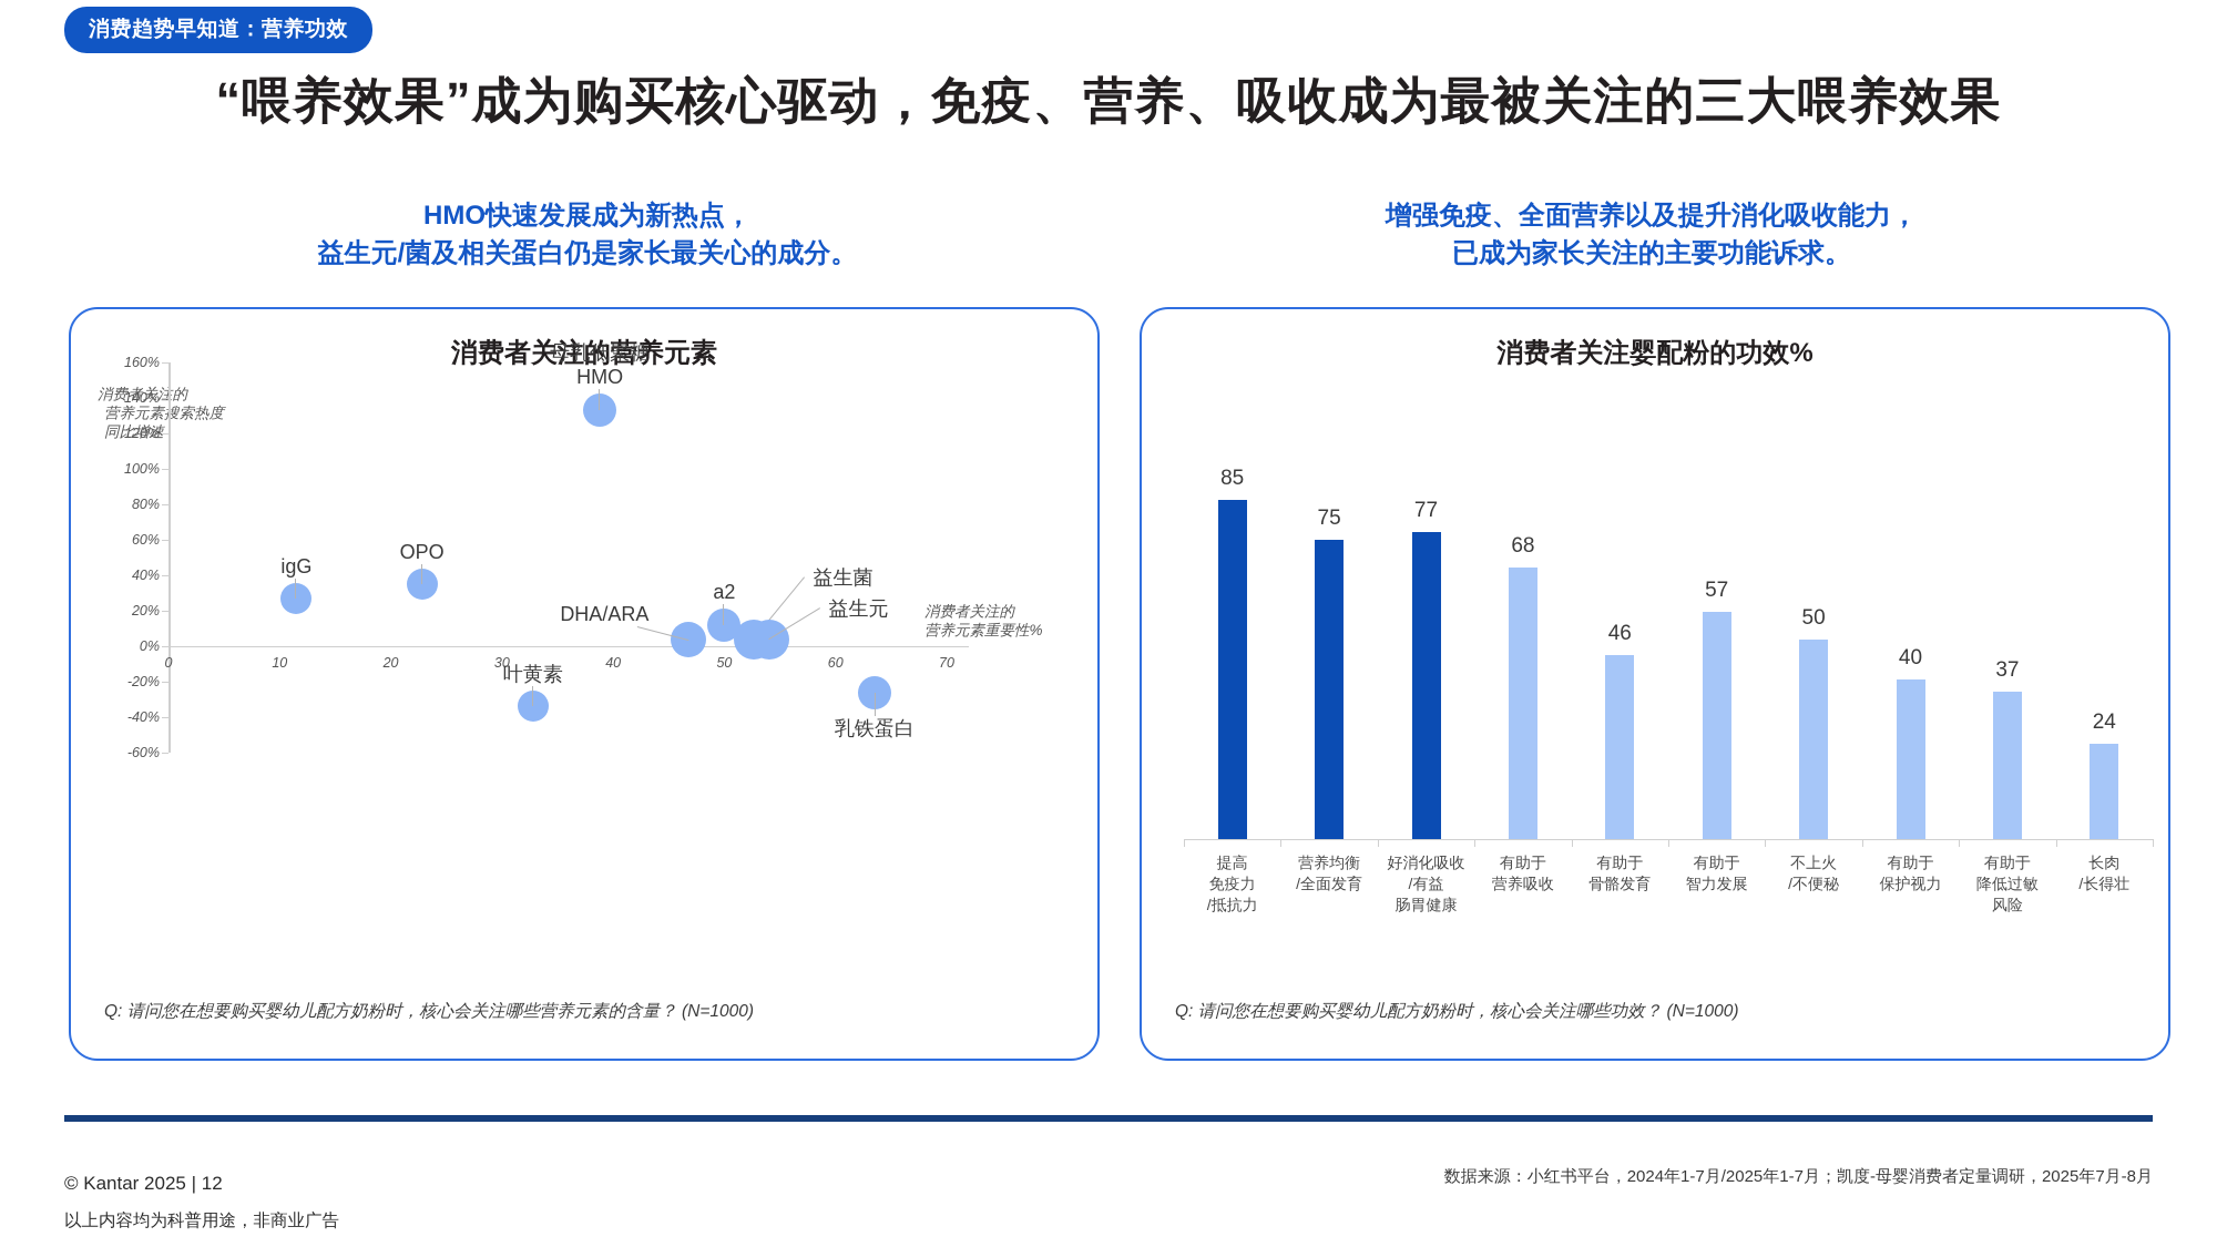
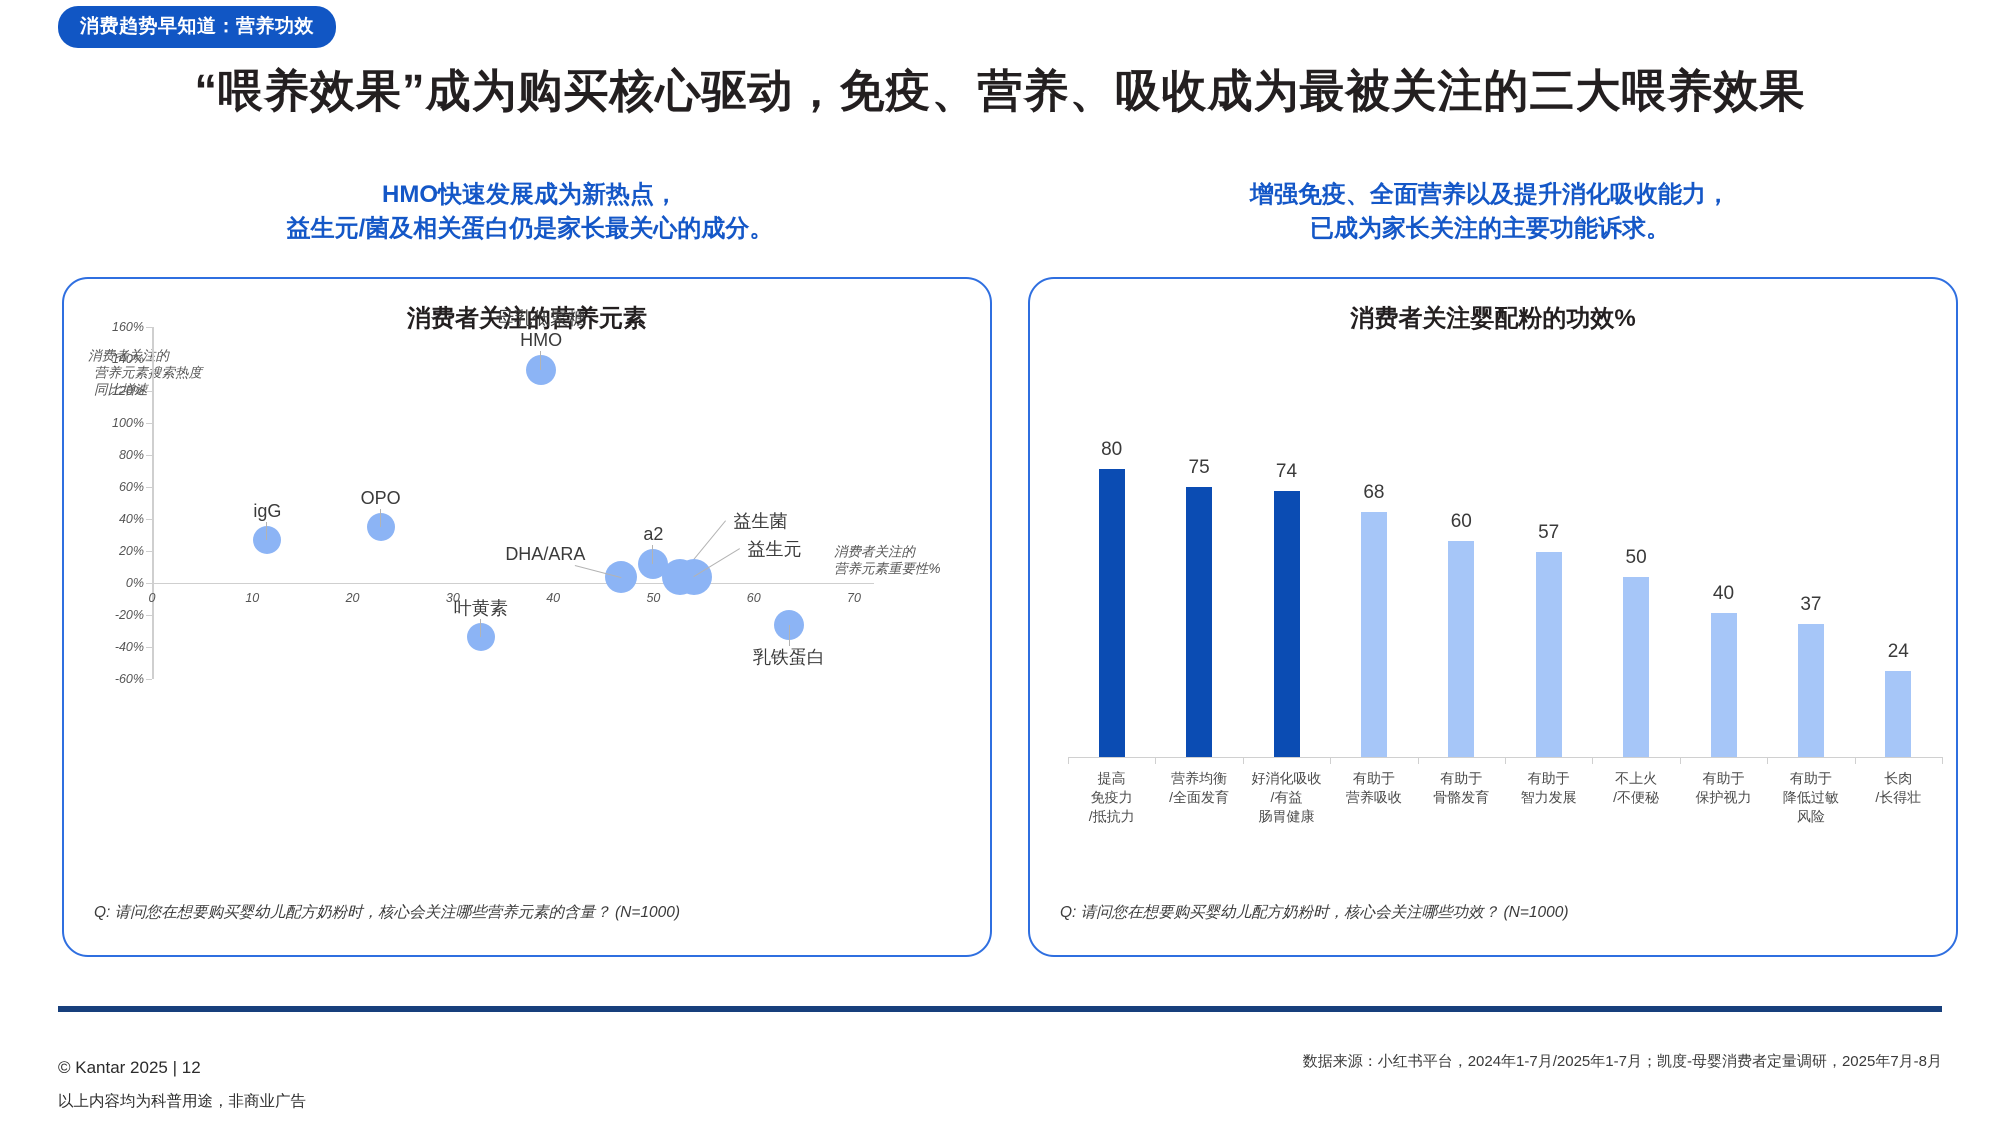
消费者关注婴配粉的功效%/提高 免疫力 /抵抗力: 85 -> 80
消费者关注婴配粉的功效%/好消化吸收 /有益 肠胃健康: 77 -> 74
消费者关注婴配粉的功效%/有助于 骨骼发育: 46 -> 60
